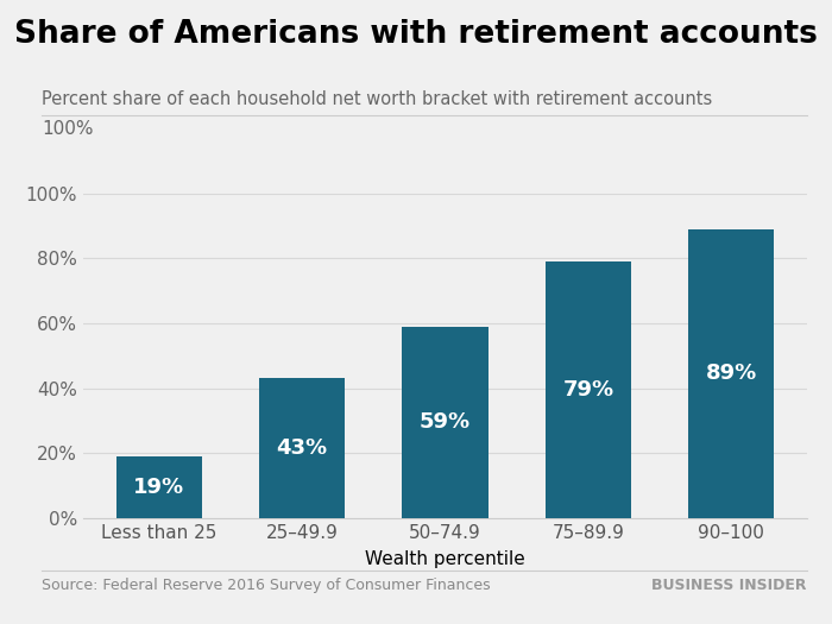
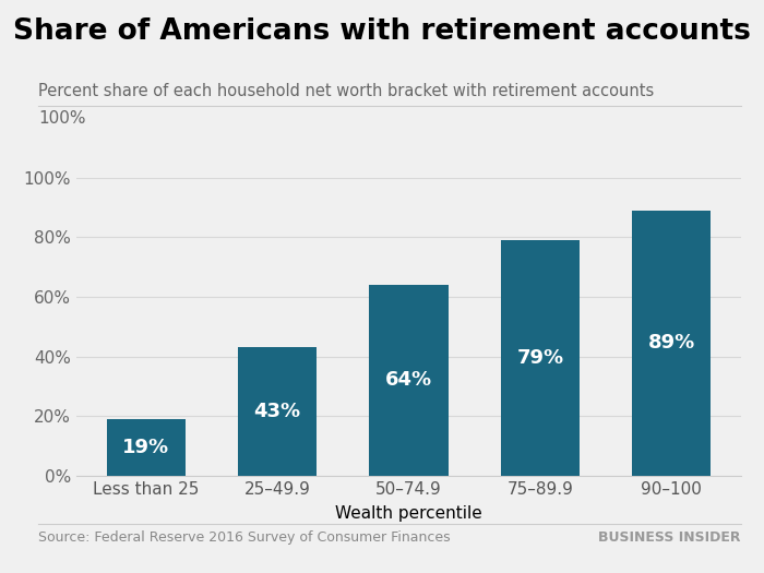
50–74.9: 59% -> 64%
